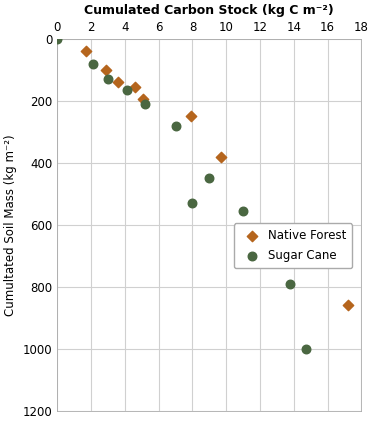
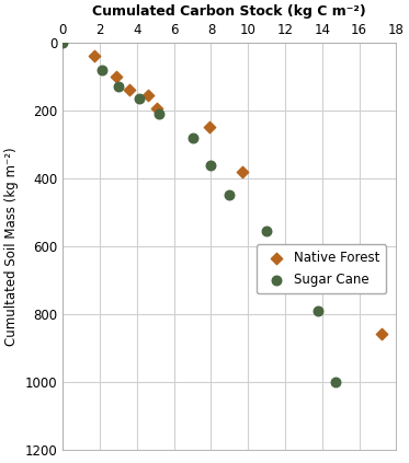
Sugar Cane/8: 530 -> 360
